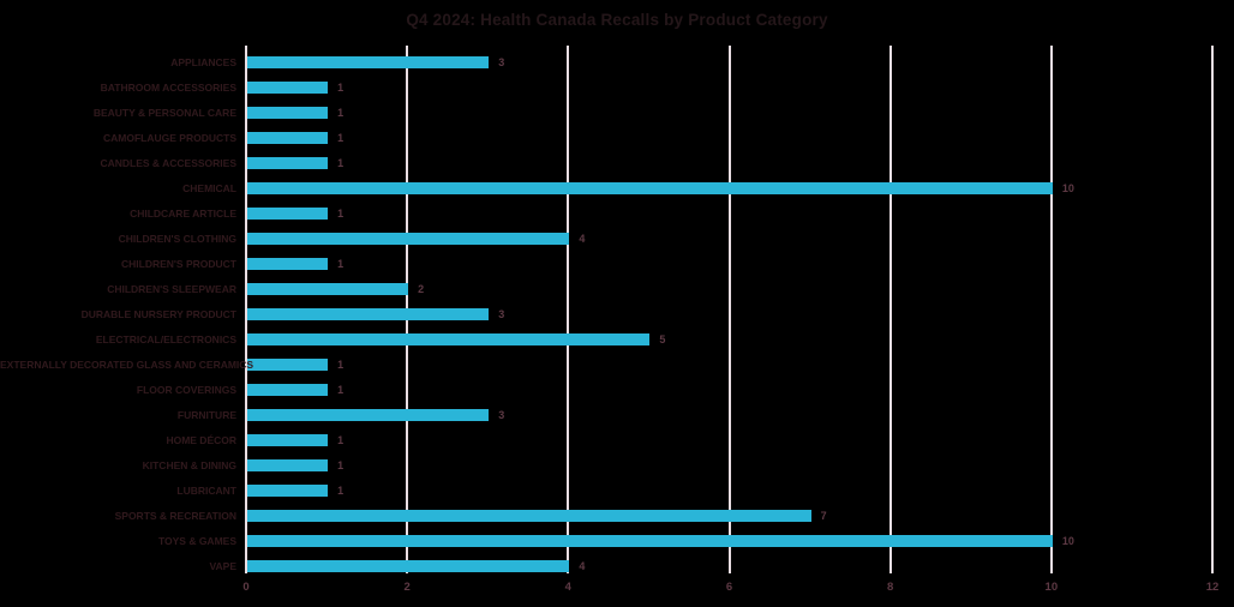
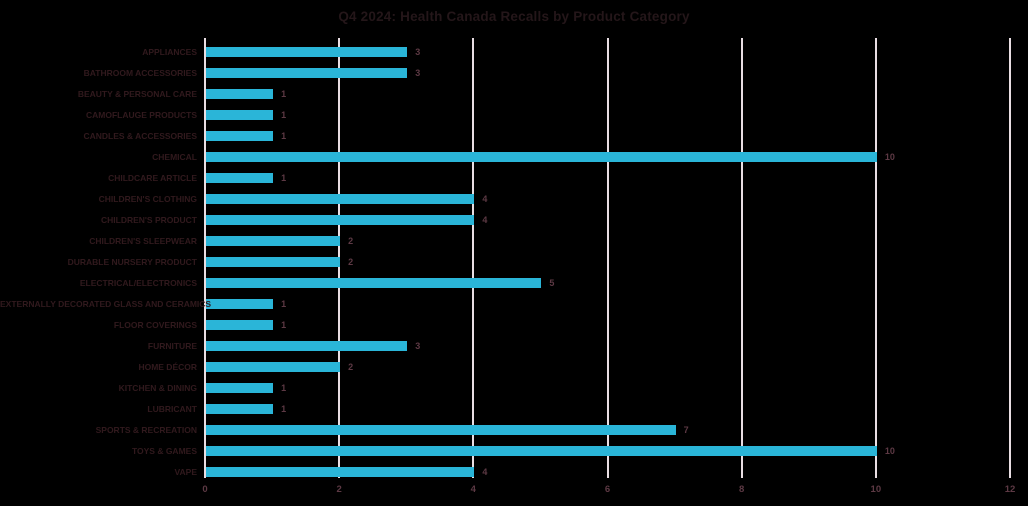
BATHROOM ACCESSORIES: 1 -> 3
CHILDREN'S PRODUCT: 1 -> 4
DURABLE NURSERY PRODUCT: 3 -> 2
HOME DÉCOR: 1 -> 2
